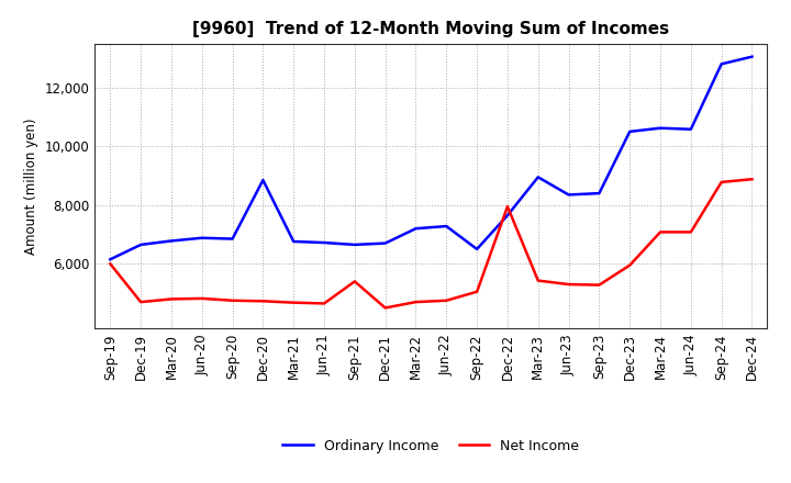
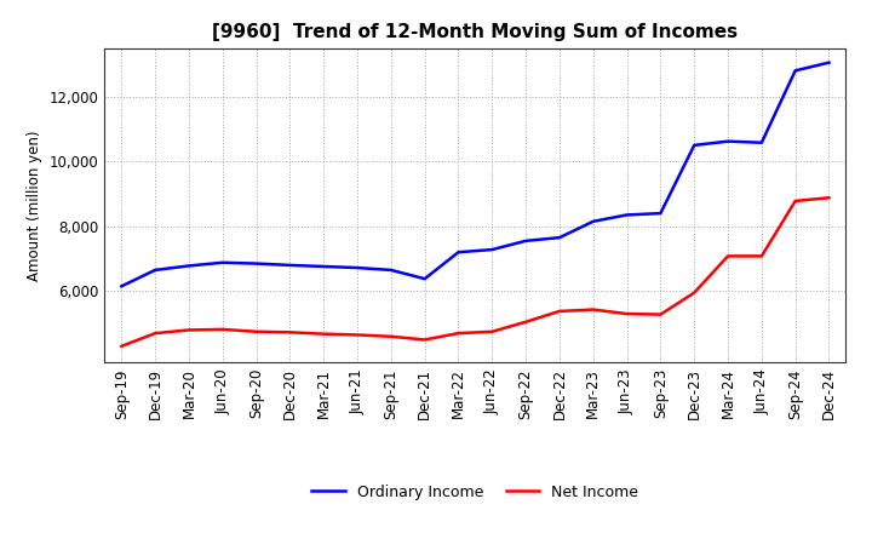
Net Income/Sep-19: 6,000 -> 4,300
Ordinary Income/Dec-20: 8,850 -> 6,800
Net Income/Sep-21: 5,400 -> 4,600
Ordinary Income/Dec-21: 6,700 -> 6,380
Ordinary Income/Sep-22: 6,500 -> 7,550
Net Income/Dec-22: 7,950 -> 5,380
Ordinary Income/Mar-23: 8,950 -> 8,150
